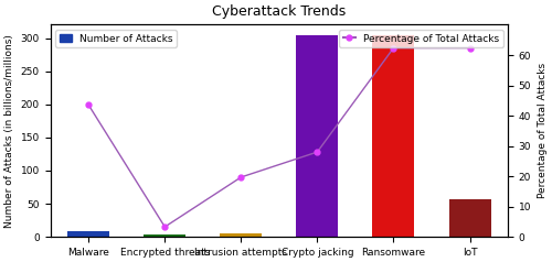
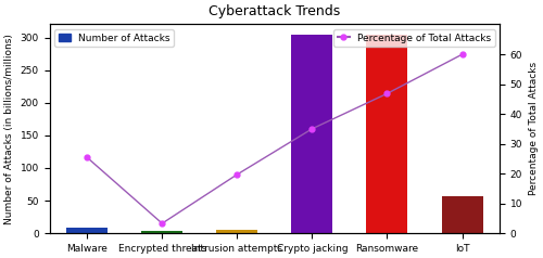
Percentage of Total Attacks/Malware: 199 -> 116
Percentage of Total Attacks/Crypto jacking: 128 -> 160
Percentage of Total Attacks/Ransomware: 285 -> 214
Percentage of Total Attacks/IoT: 285 -> 274
